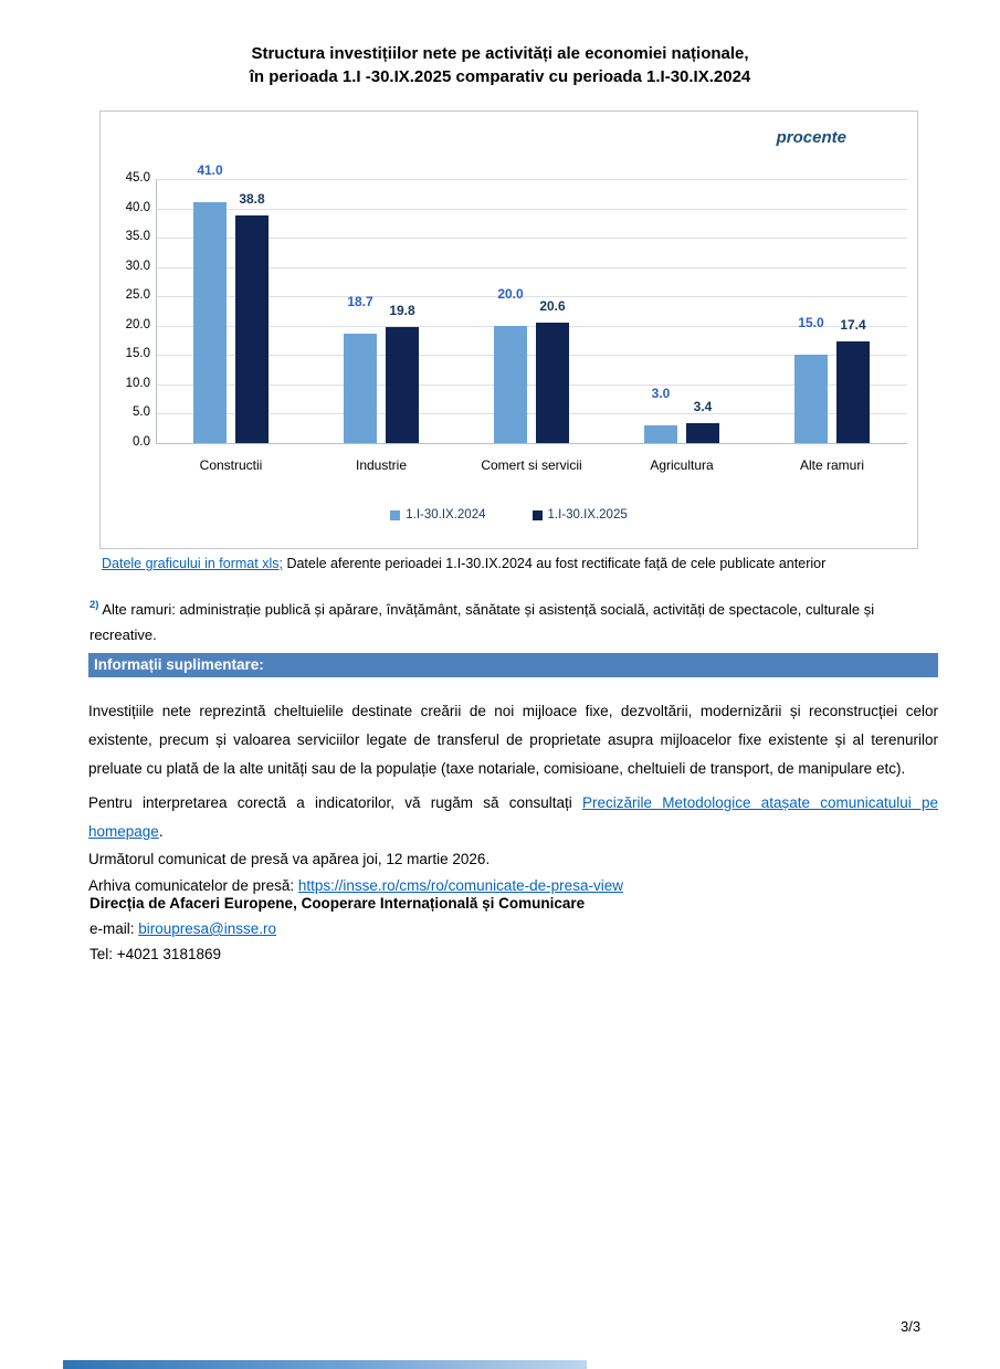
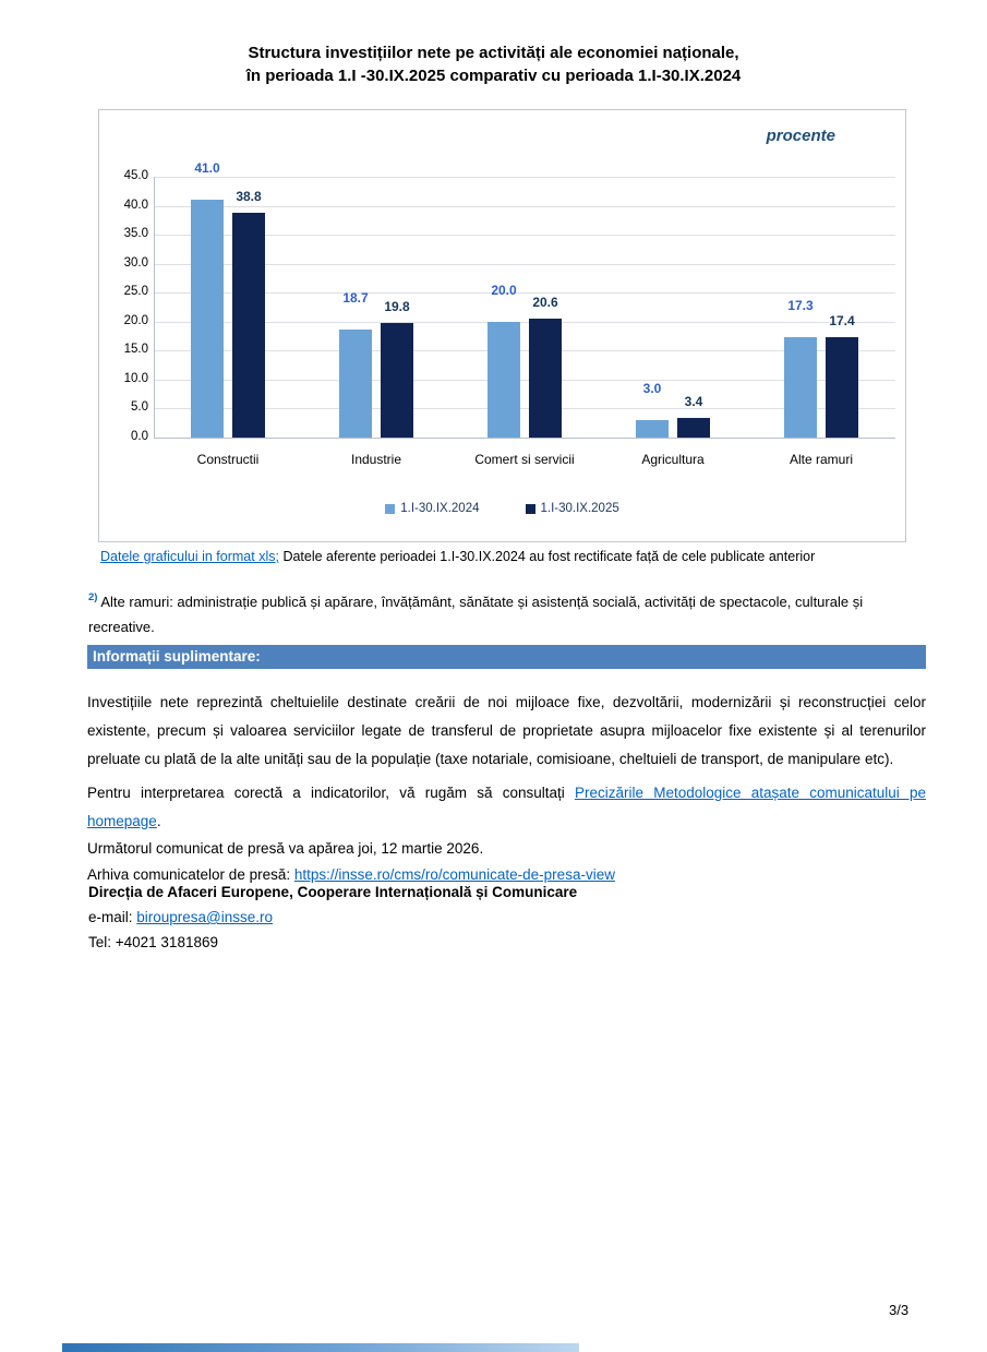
1.I-30.IX.2024/Alte ramuri: 15.0 -> 17.3
